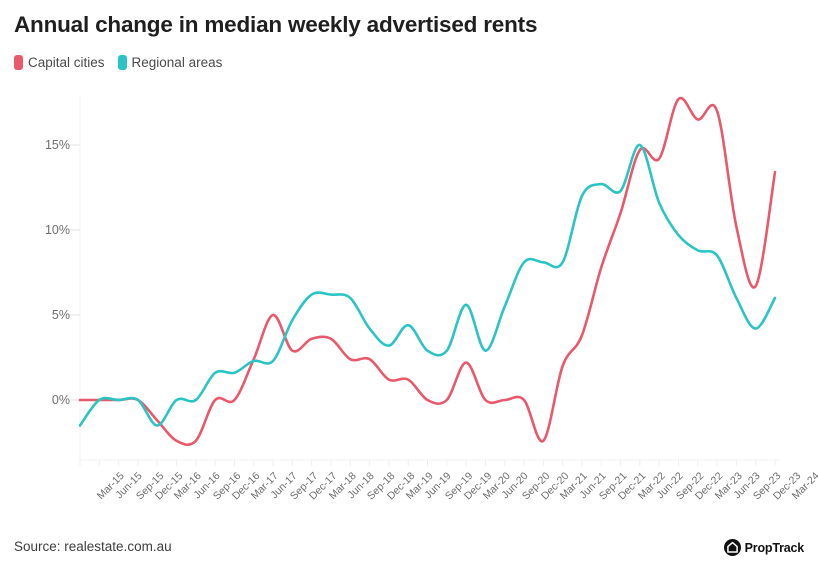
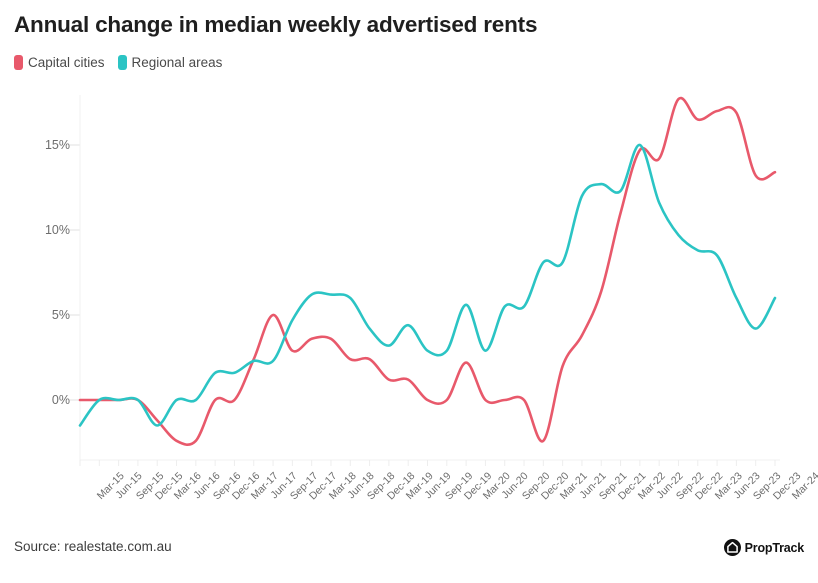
Regional areas/Dec-20: 8.1% -> 5.5%
Capital cities/Dec-21: 7.8% -> 6.4%
Capital cities/Sep-23: 10.2% -> 16.9%
Capital cities/Dec-23: 6.7% -> 13.2%
